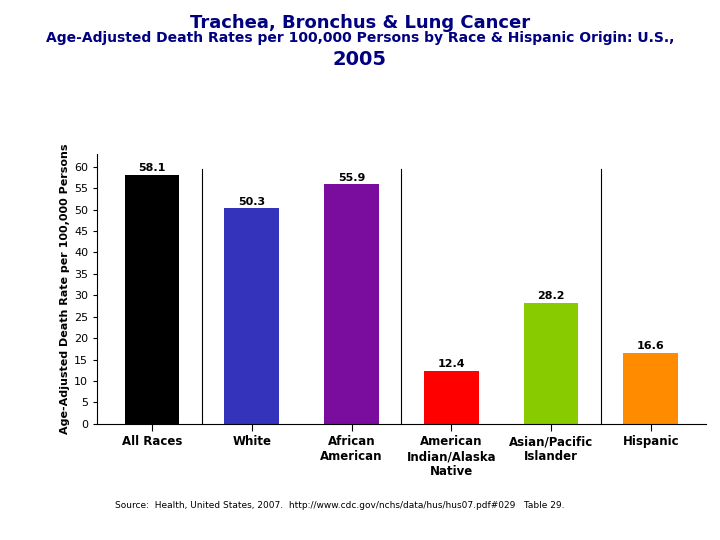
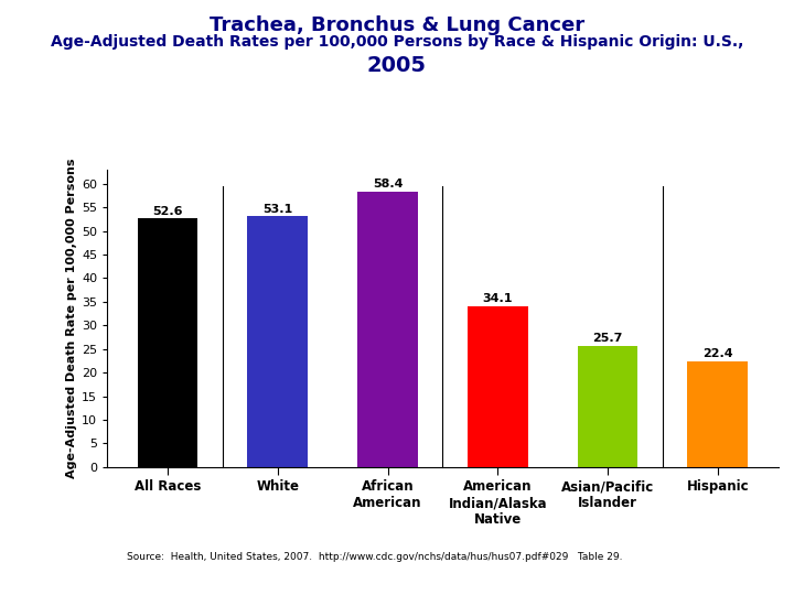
All Races: 58.1 -> 52.6
White: 50.3 -> 53.1
African American: 55.9 -> 58.4
American Indian/Alaska Native: 12.4 -> 34.1
Asian/Pacific Islander: 28.2 -> 25.7
Hispanic: 16.6 -> 22.4
